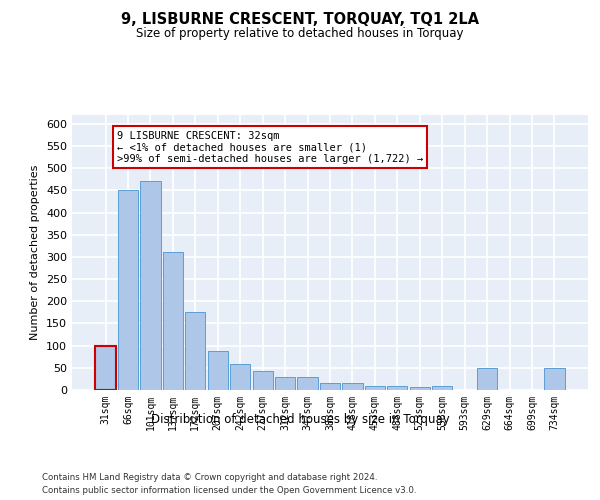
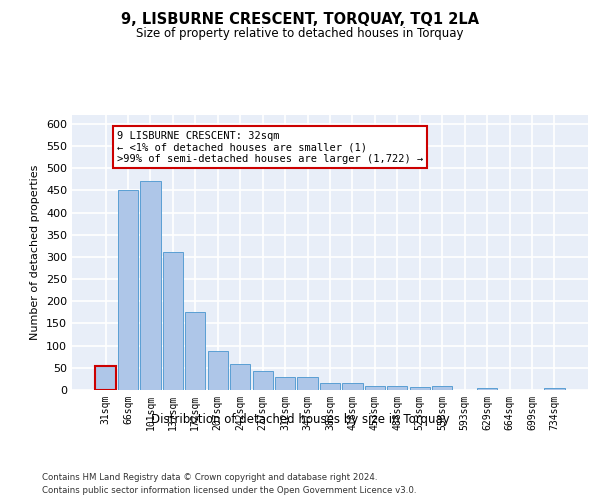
31sqm: 100 -> 55
629sqm: 50 -> 5
734sqm: 50 -> 5
